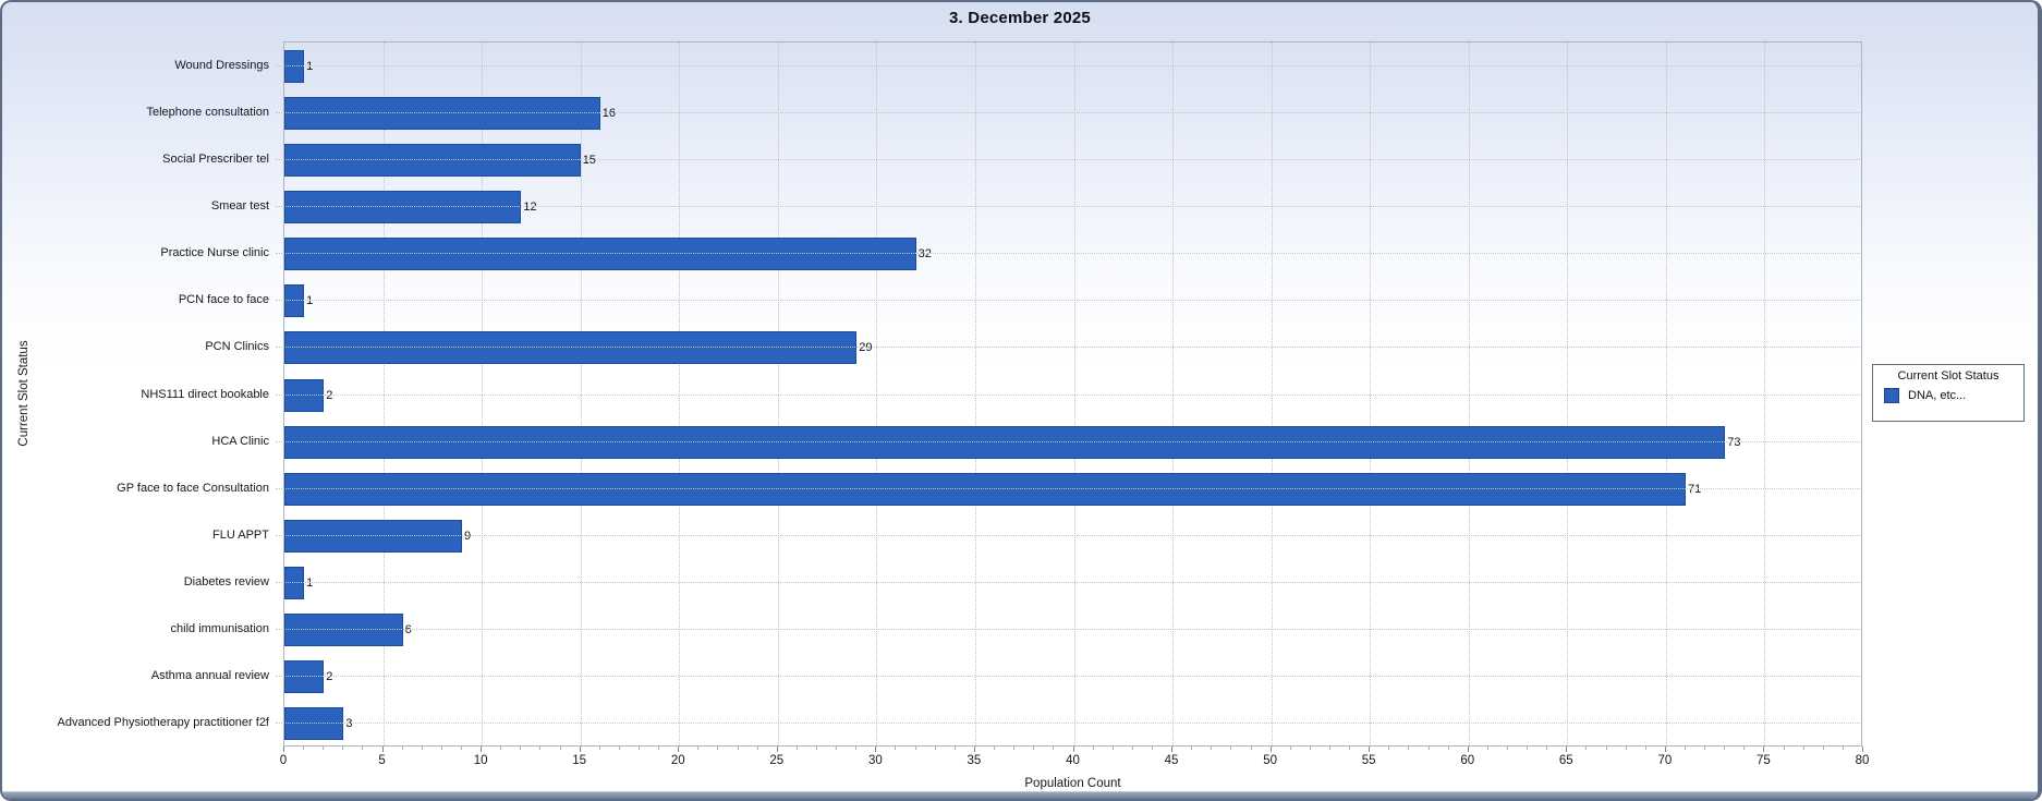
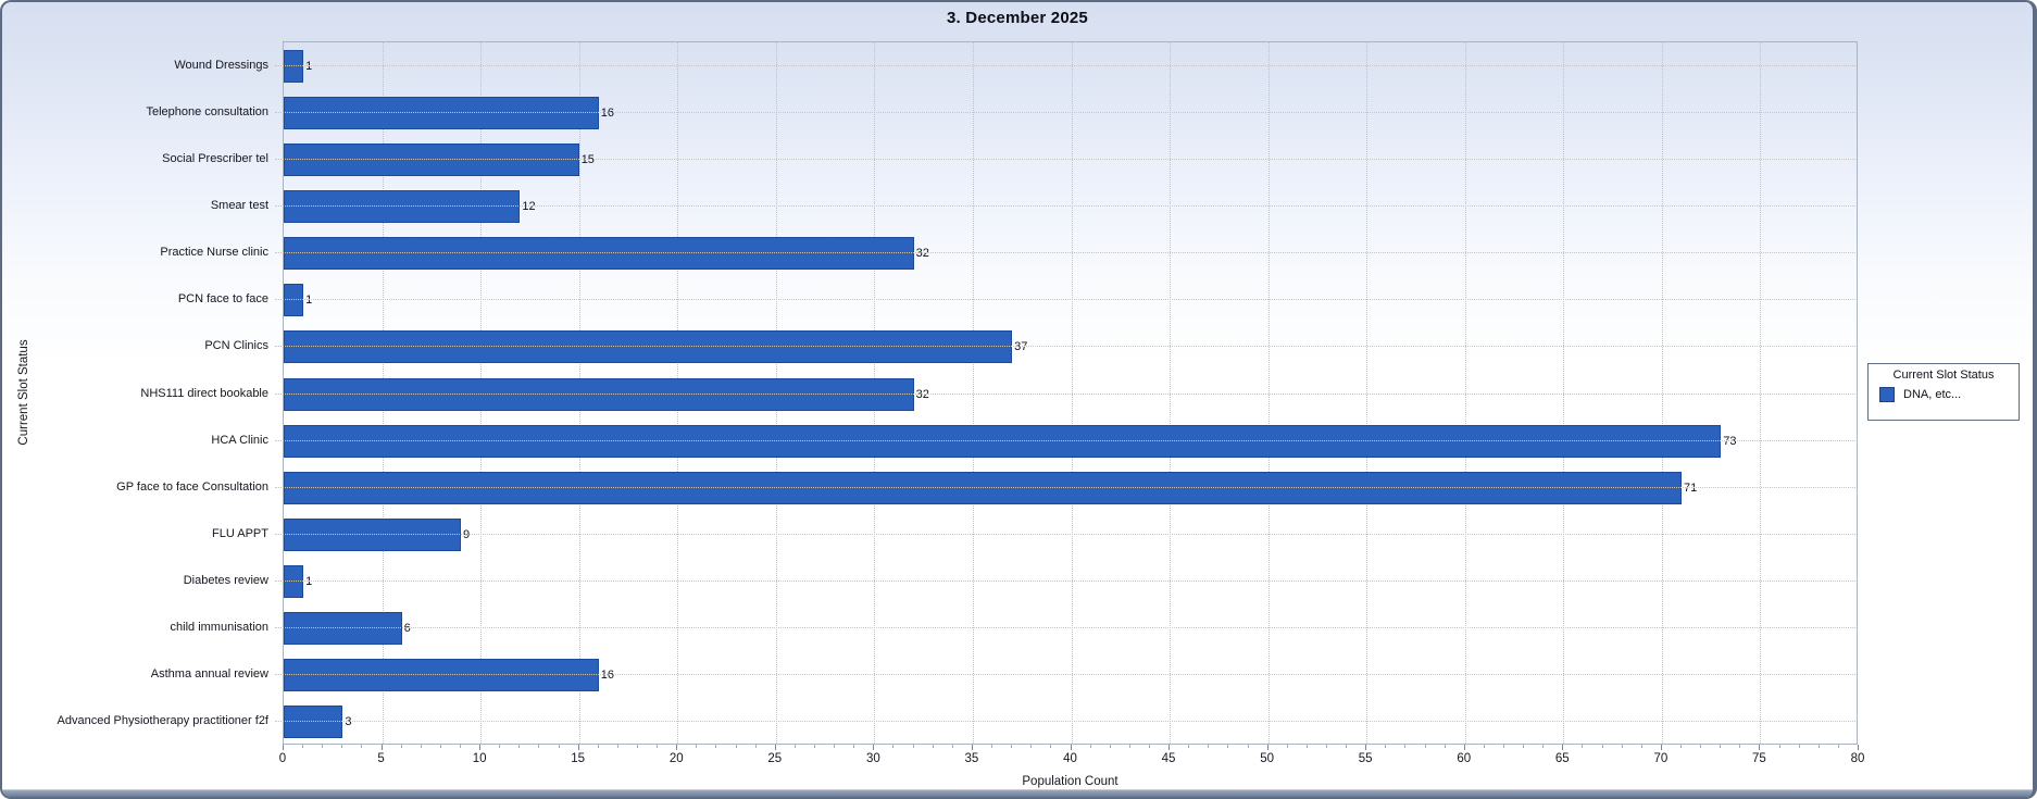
PCN Clinics: 29 -> 37
NHS111 direct bookable: 2 -> 32
Asthma annual review: 2 -> 16
